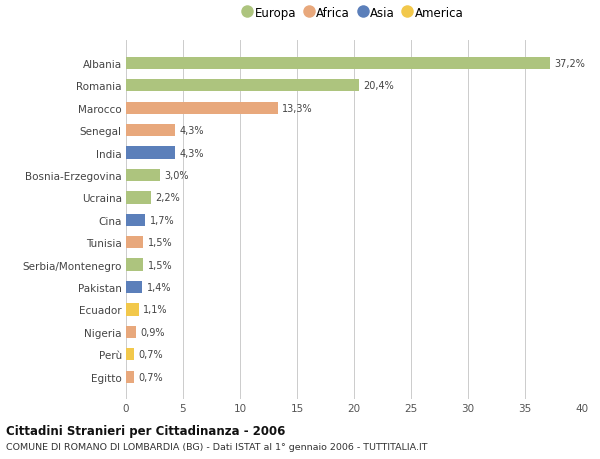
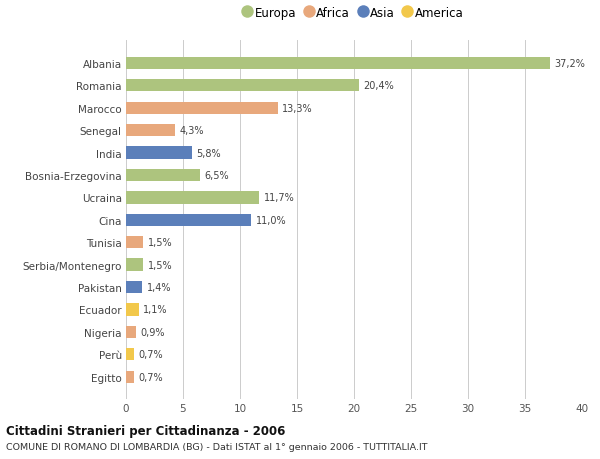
India: 4,3% -> 5,8%
Bosnia-Erzegovina: 3,0% -> 6,5%
Ucraina: 2,2% -> 11,7%
Cina: 1,7% -> 11,0%
